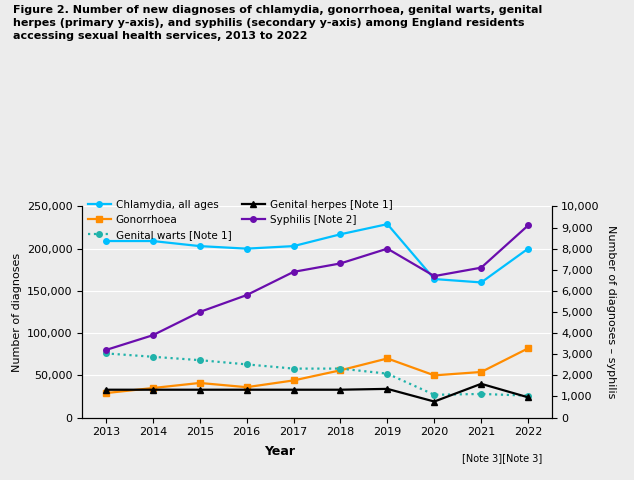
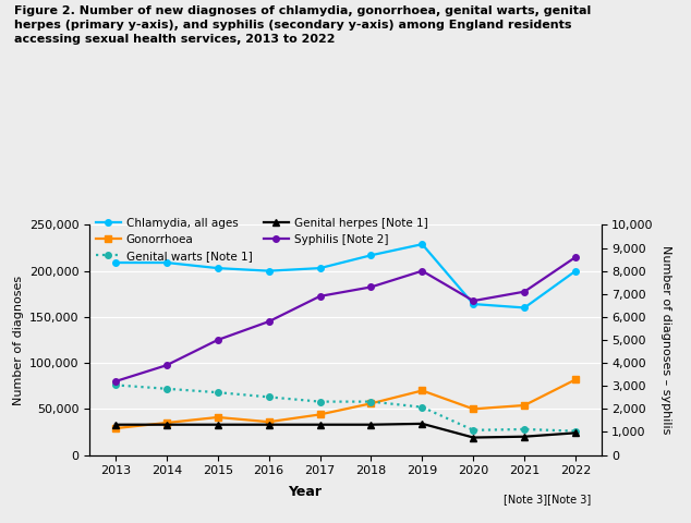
Genital herpes [Note 1]/2021: 40,000 -> 20,000
Syphilis [Note 2]/2022: 9,100 -> 8,600
